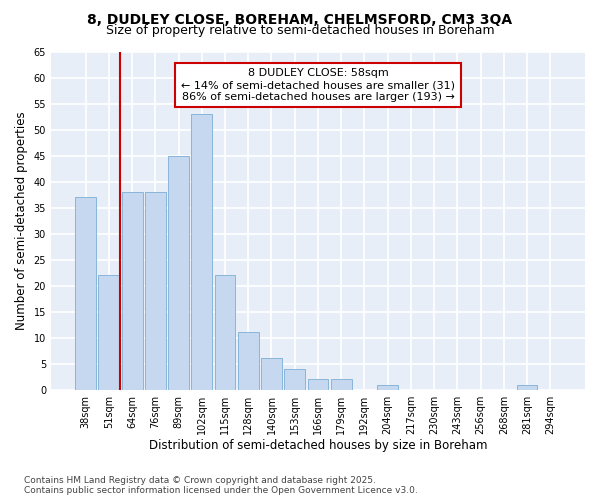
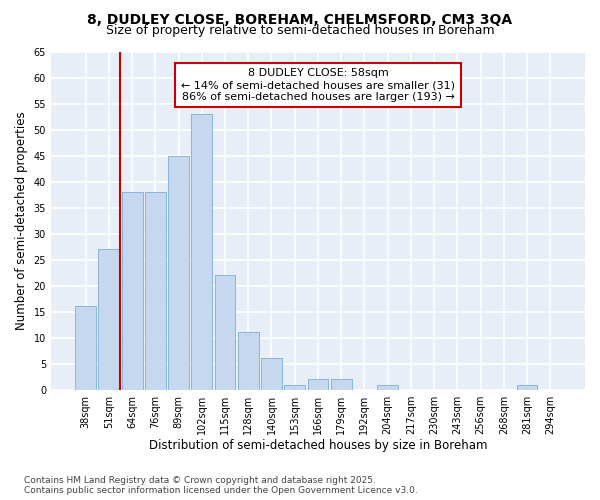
38sqm: 37 -> 16
51sqm: 22 -> 27
153sqm: 4 -> 1
